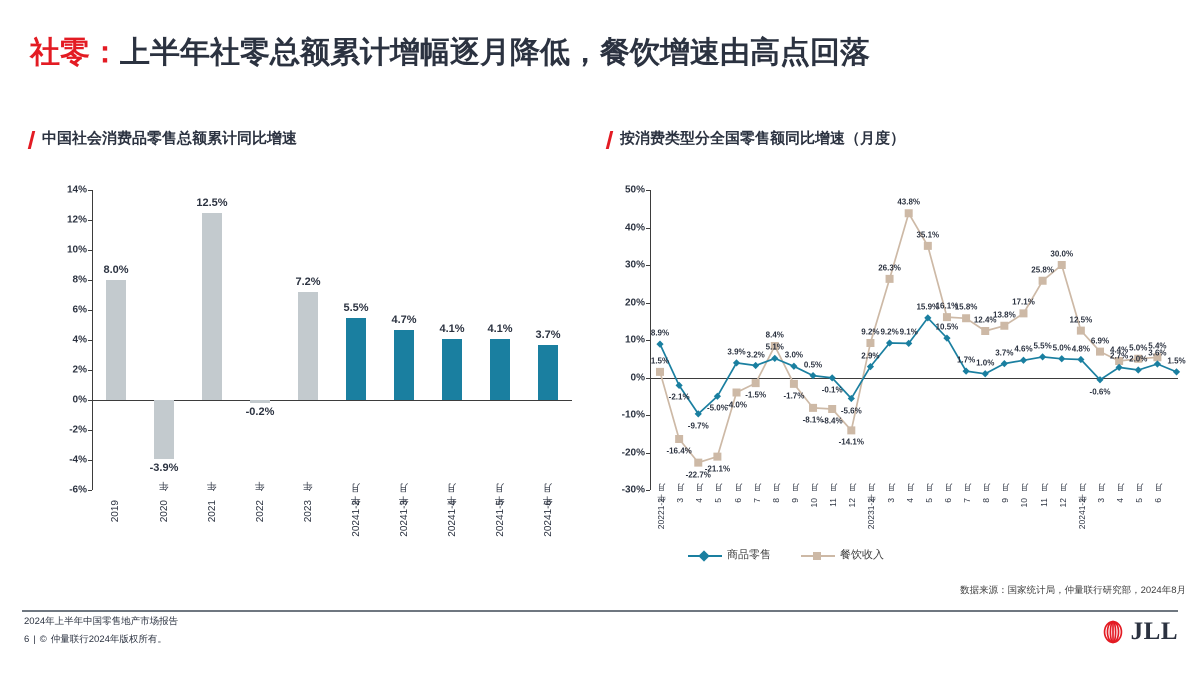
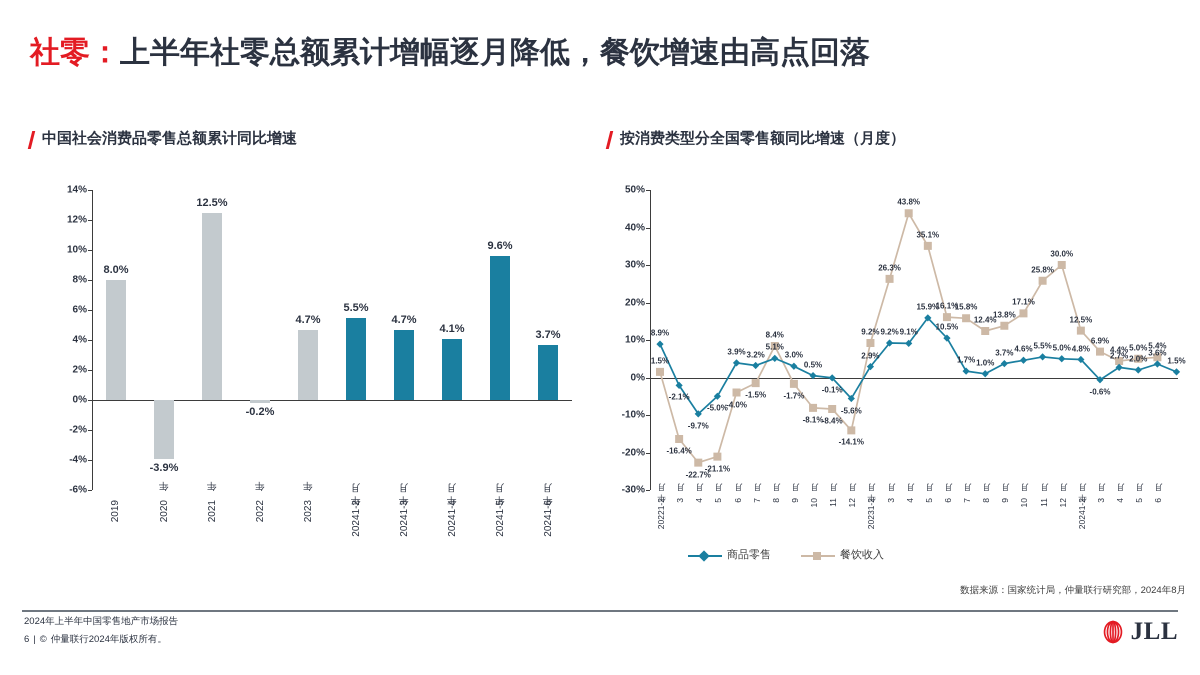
中国社会消费品零售总额累计同比增速/2023年: 7.2% -> 4.7%
中国社会消费品零售总额累计同比增速/2024年1-5月: 4.1% -> 9.6%
